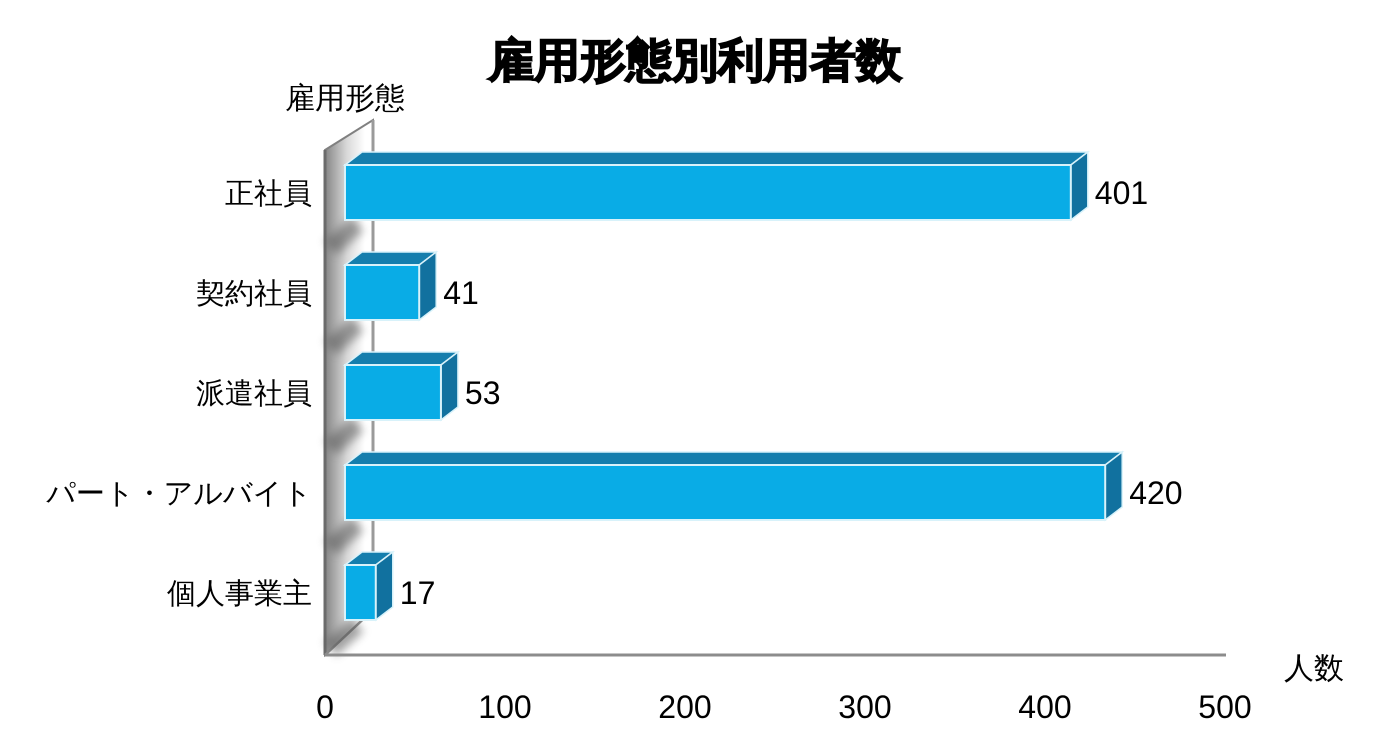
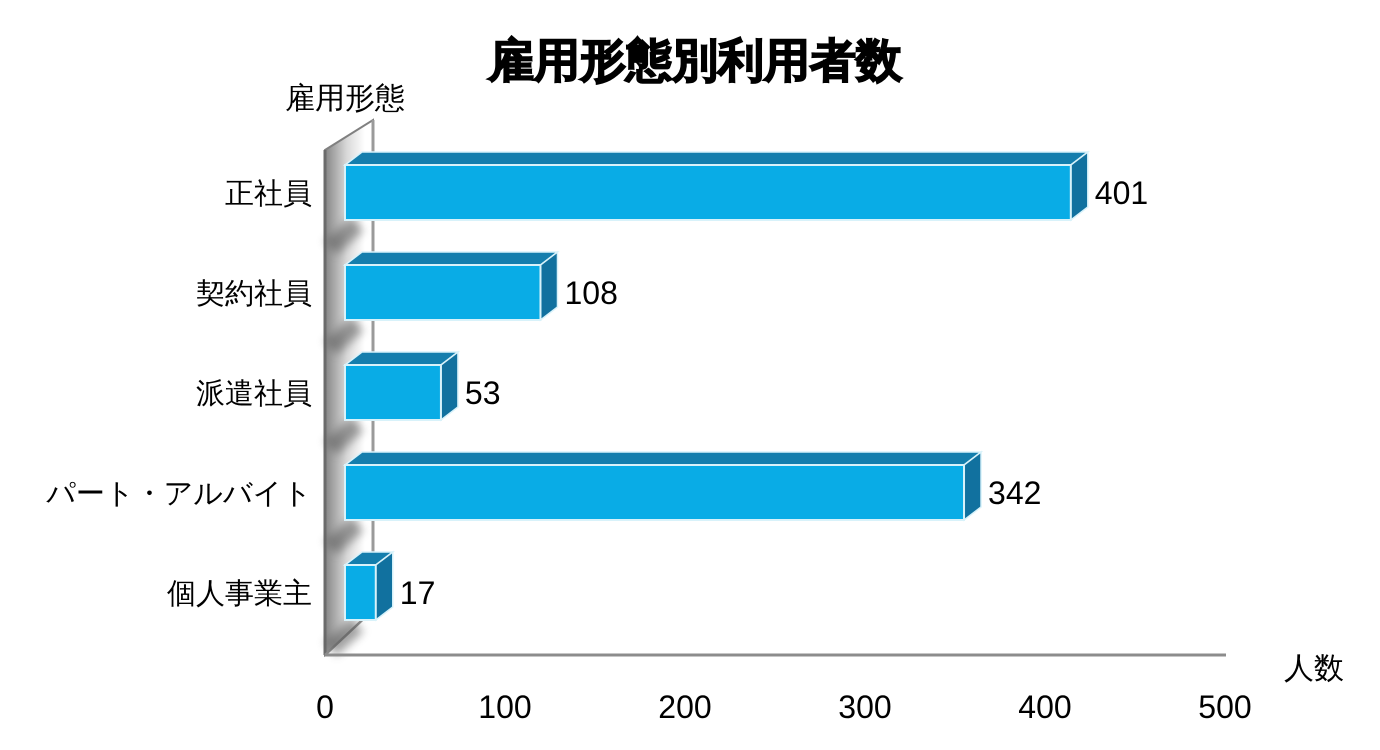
契約社員: 41 -> 108
パート・アルバイト: 420 -> 342
